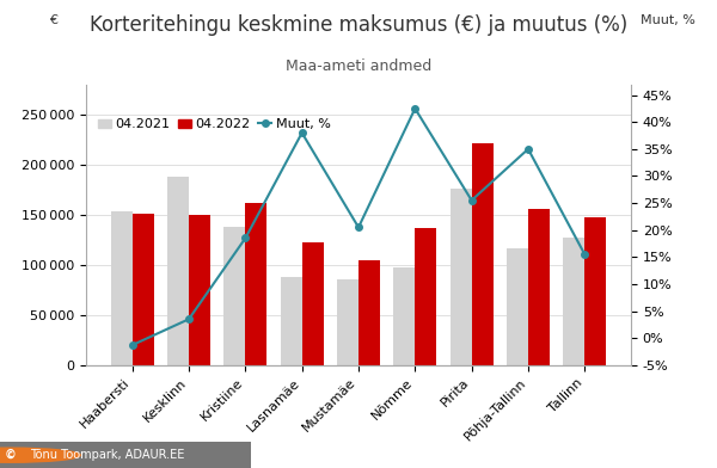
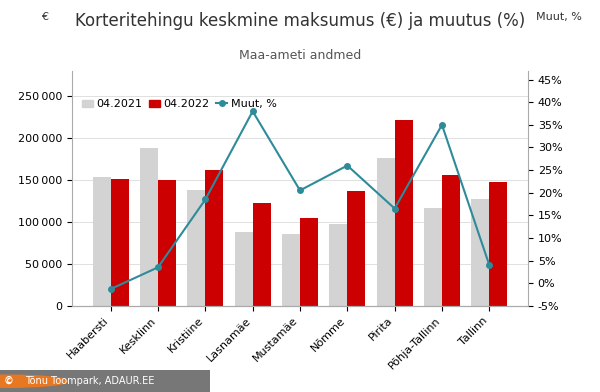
Muut, %/Nõmme: 42.5% -> 26.0%
Muut, %/Pirita: 25.5% -> 16.5%
Muut, %/Tallinn: 15.5% -> 4.0%
